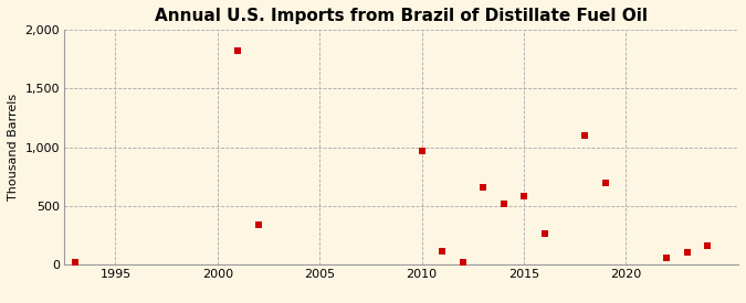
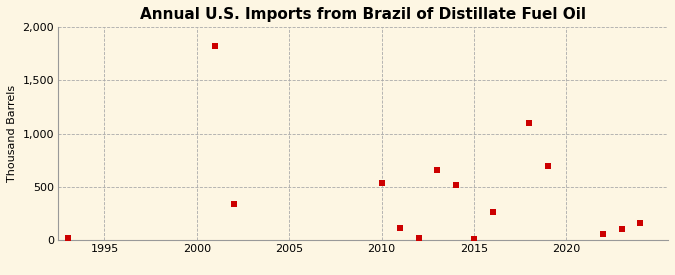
2010: 970 -> 540
2015: 580 -> 10
